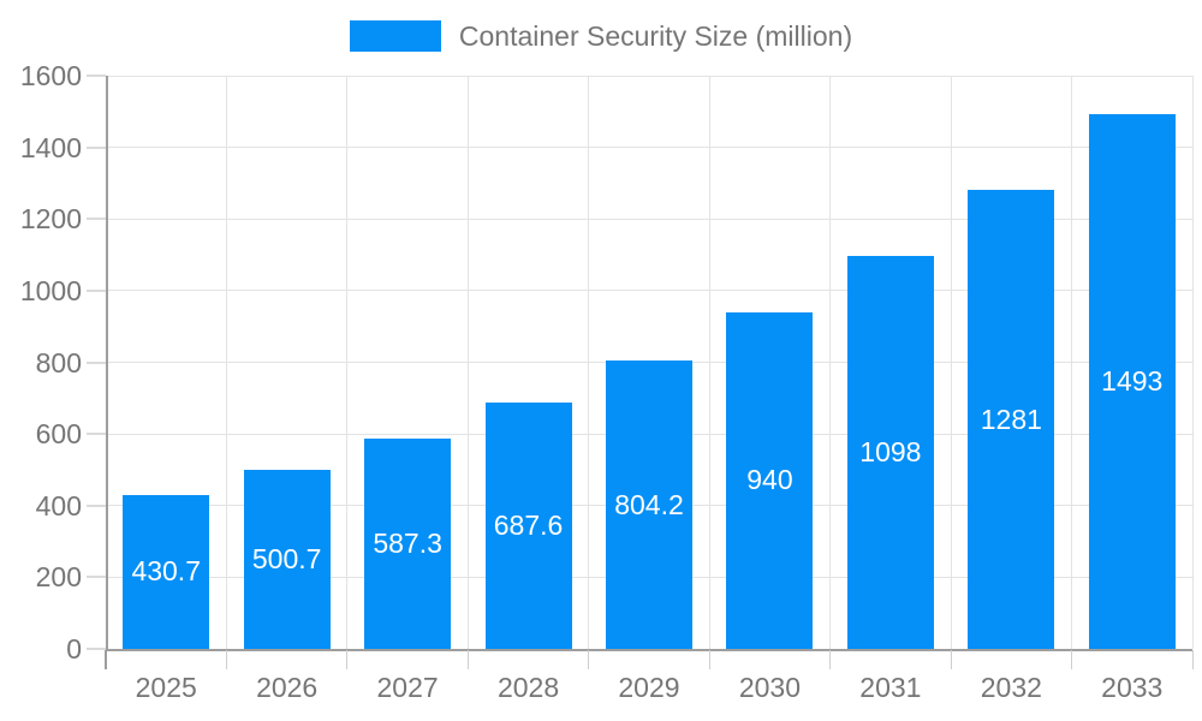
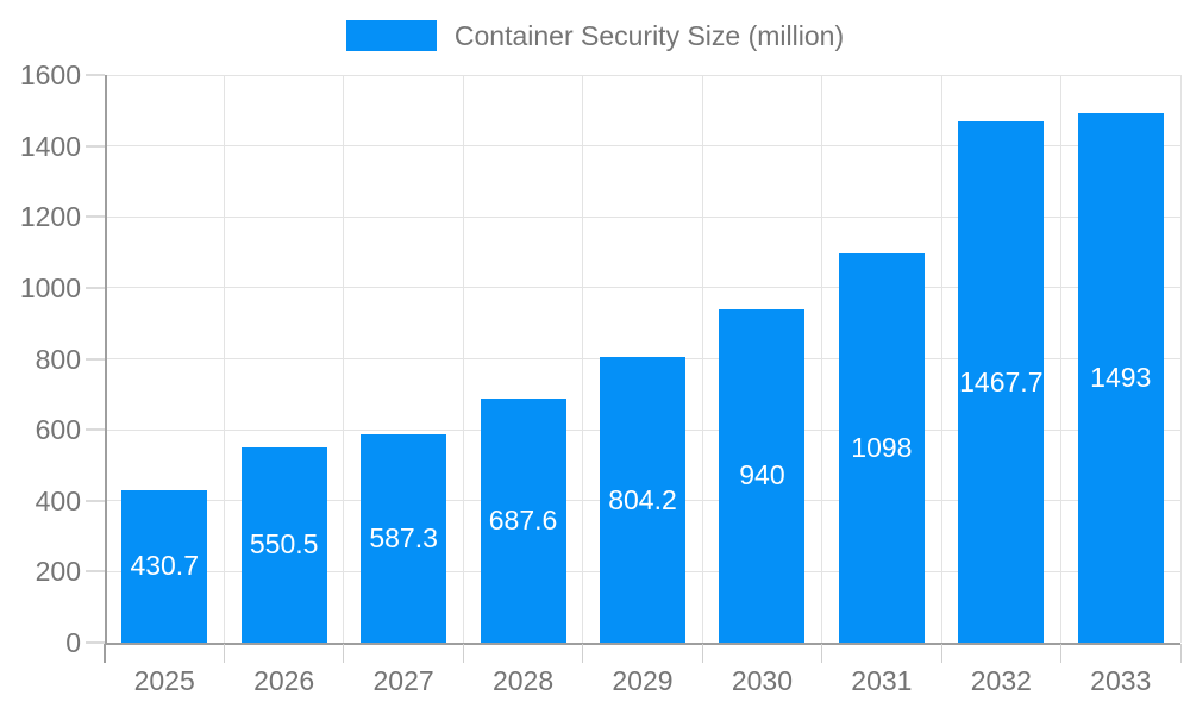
2026: 500.7 -> 550.5
2032: 1281 -> 1467.7
